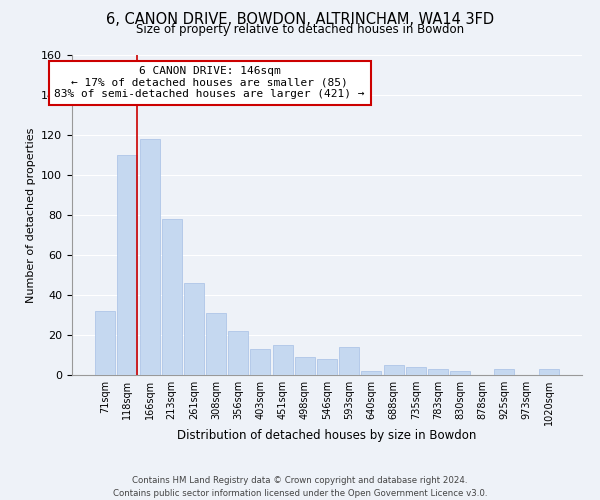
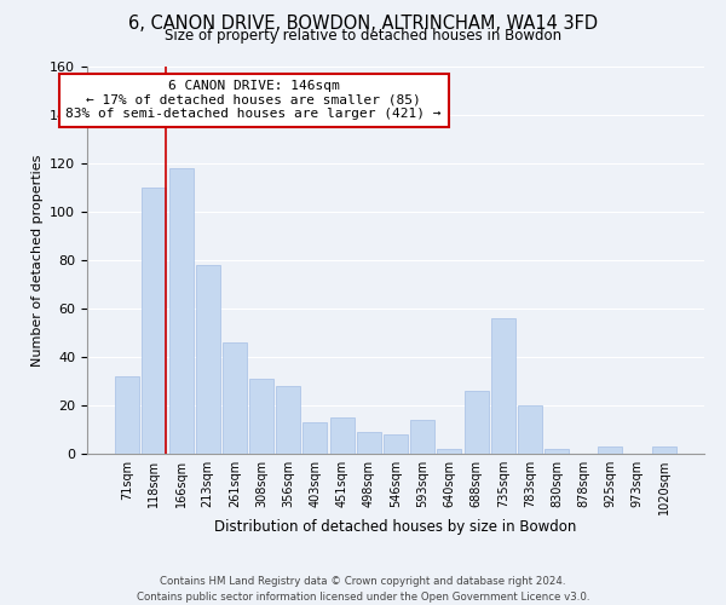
356sqm: 22 -> 28
688sqm: 5 -> 26
735sqm: 4 -> 56
783sqm: 3 -> 20
